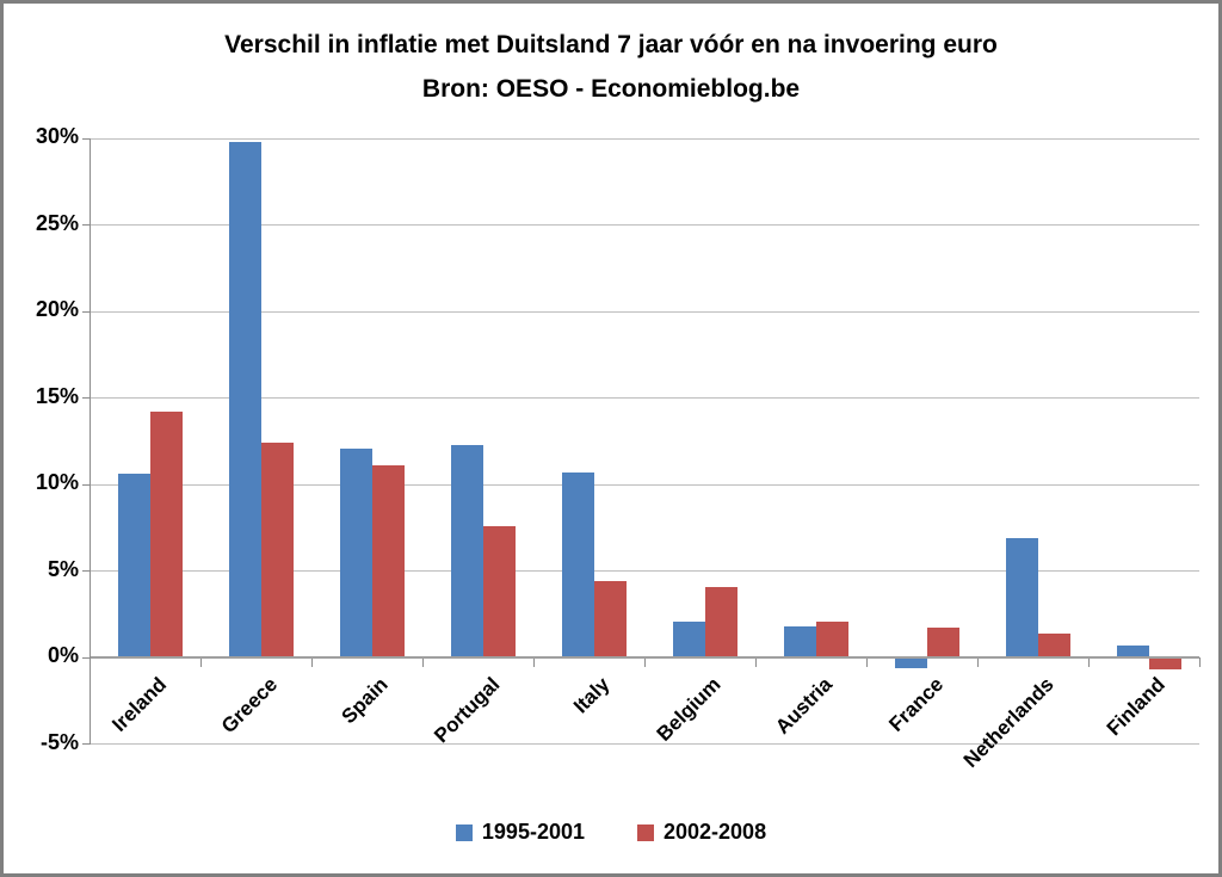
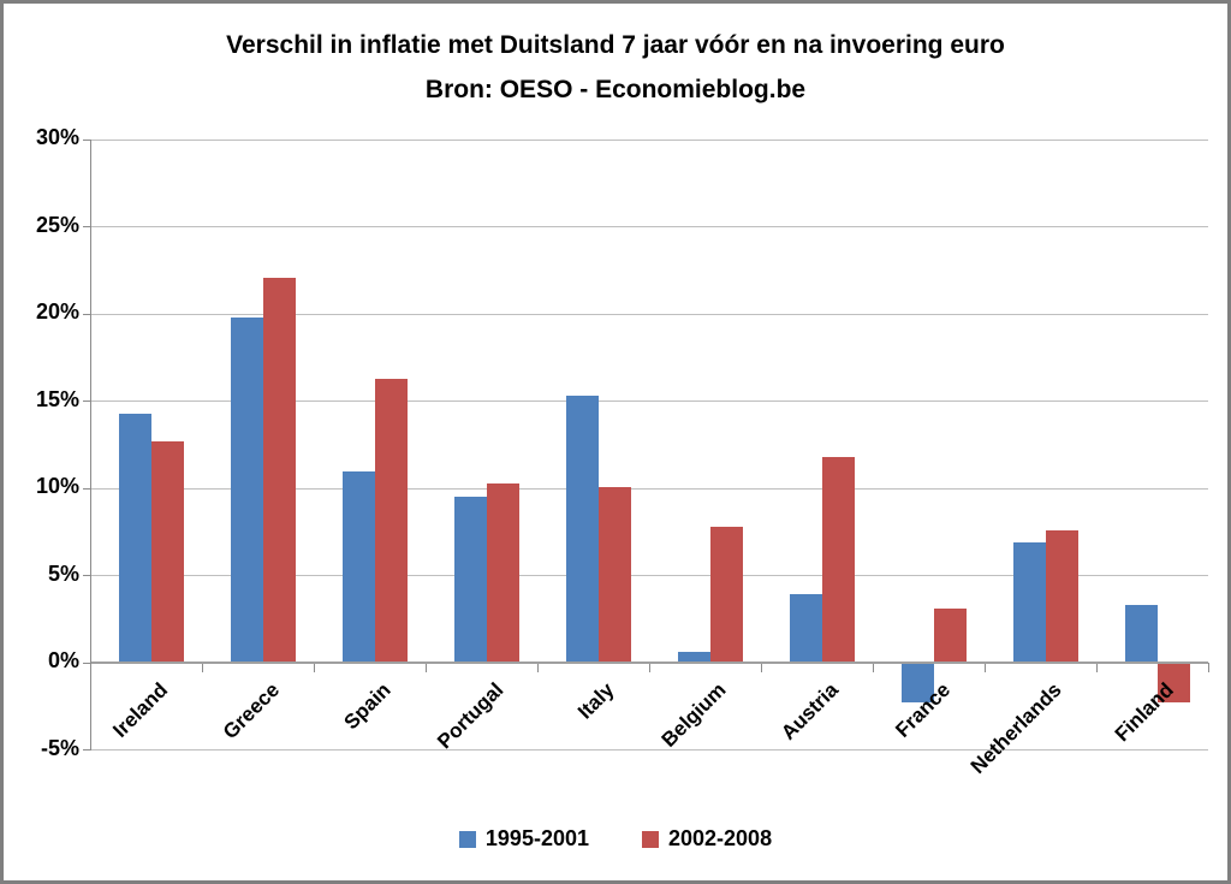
1995-2001/Ireland: 10.6% -> 14.3%
2002-2008/Ireland: 14.2% -> 12.7%
1995-2001/Greece: 29.8% -> 19.8%
2002-2008/Greece: 12.4% -> 22.1%
1995-2001/Spain: 12.1% -> 11.0%
2002-2008/Spain: 11.1% -> 16.3%
1995-2001/Portugal: 12.3% -> 9.5%
2002-2008/Portugal: 7.6% -> 10.3%
1995-2001/Italy: 10.7% -> 15.3%
2002-2008/Italy: 4.4% -> 10.1%
1995-2001/Belgium: 2.1% -> 0.6%
2002-2008/Belgium: 4.1% -> 7.8%
1995-2001/Austria: 1.8% -> 3.9%
2002-2008/Austria: 2.1% -> 11.8%
1995-2001/France: -0.6% -> -2.3%
2002-2008/France: 1.7% -> 3.1%
2002-2008/Netherlands: 1.4% -> 7.6%
1995-2001/Finland: 0.7% -> 3.3%
2002-2008/Finland: -0.7% -> -2.3%
